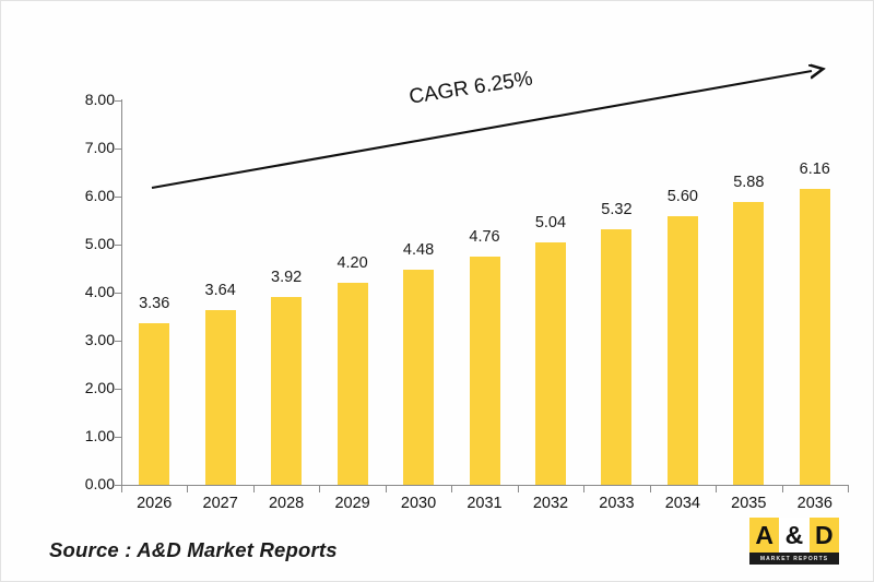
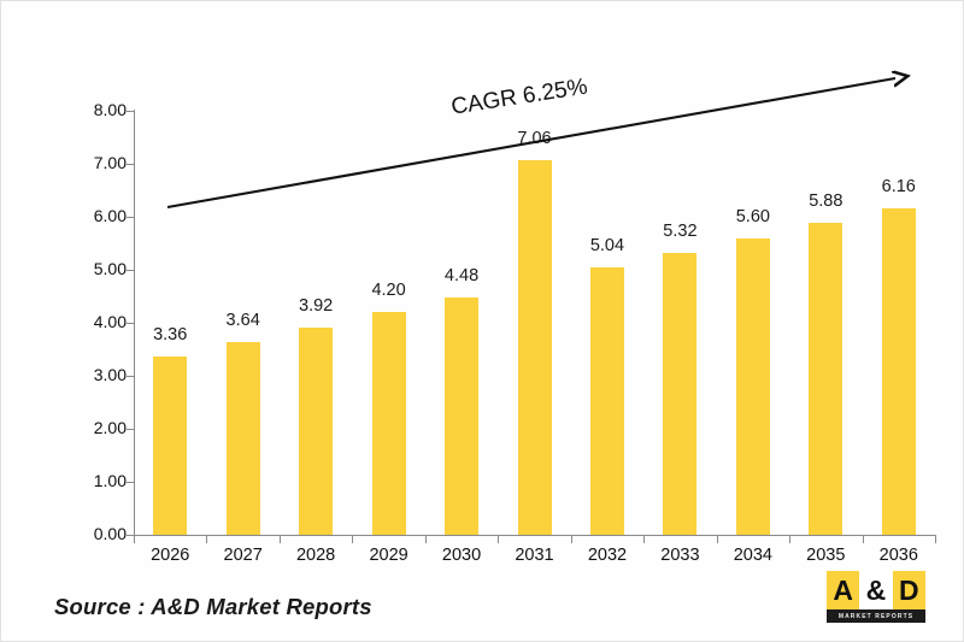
2031: 4.76 -> 7.06
